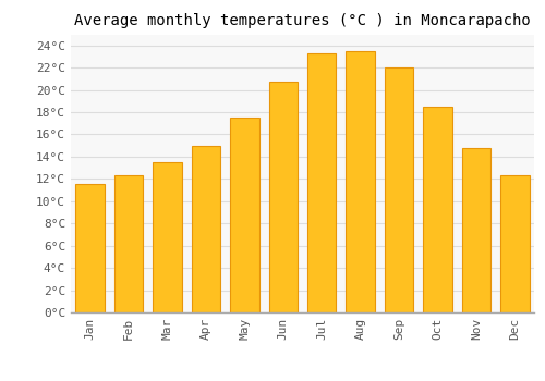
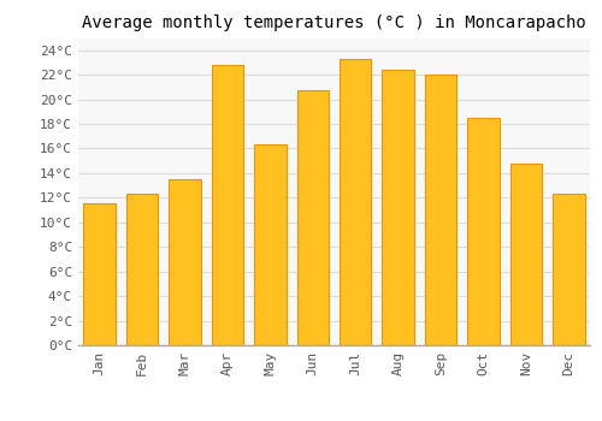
Apr: 15.0°C -> 22.8°C
May: 17.5°C -> 16.3°C
Aug: 23.5°C -> 22.4°C
